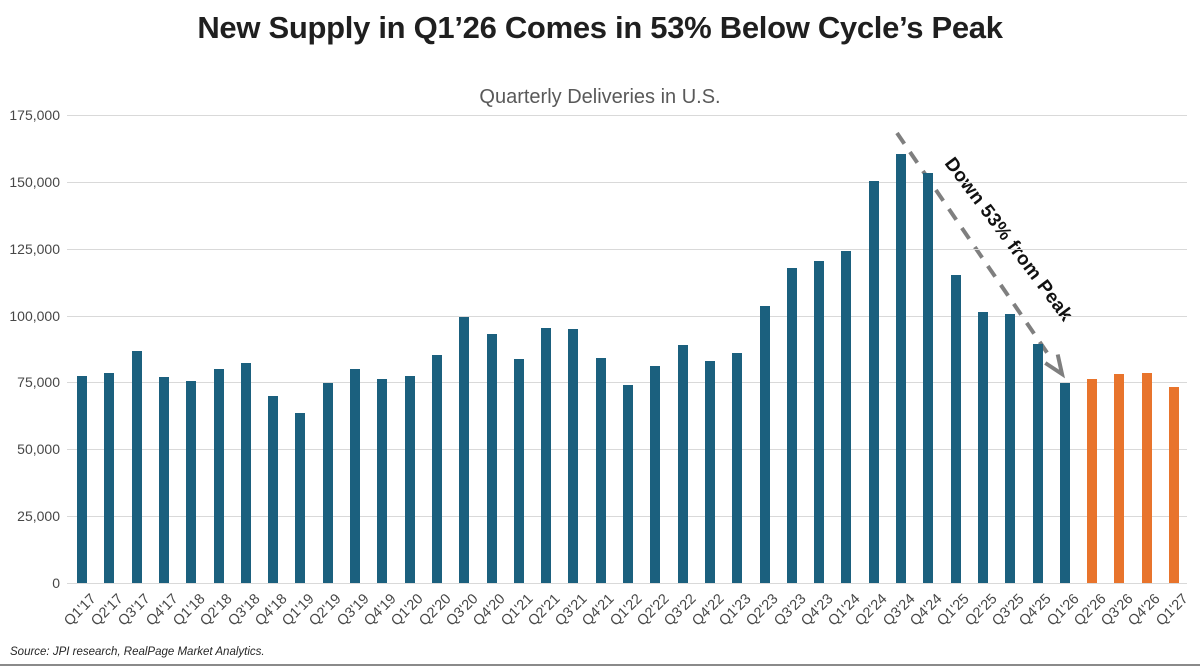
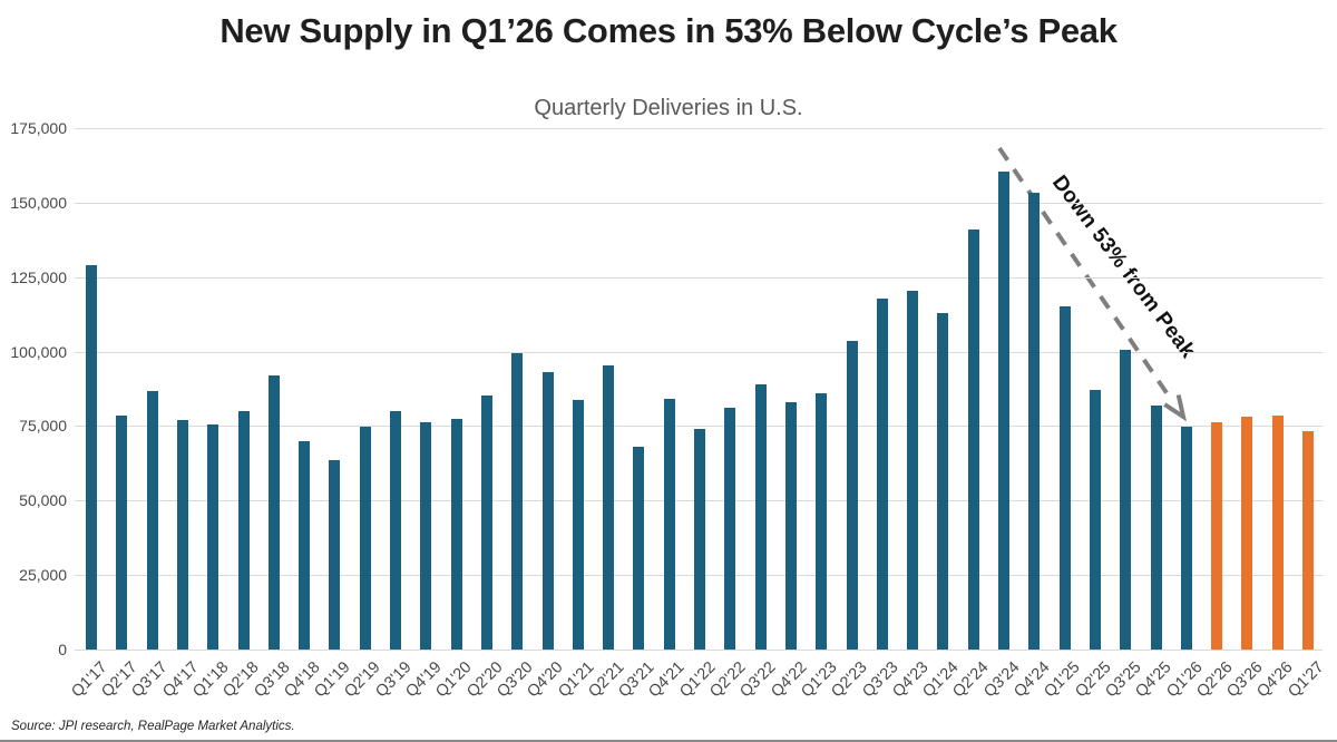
Q1'17: 77000 -> 129000
Q3'18: 82000 -> 92000
Q3'21: 95000 -> 68000
Q1'24: 124000 -> 113000
Q2'24: 150000 -> 141000
Q2'25: 101000 -> 87000
Q4'25: 89000 -> 82000
